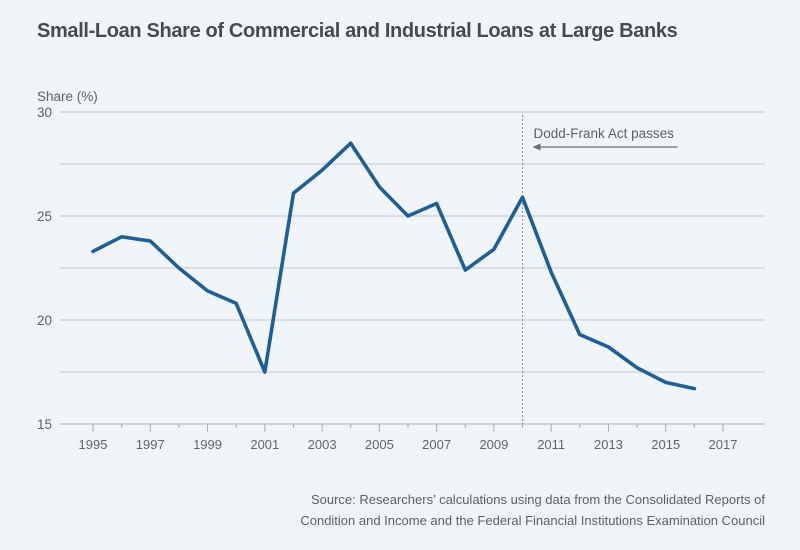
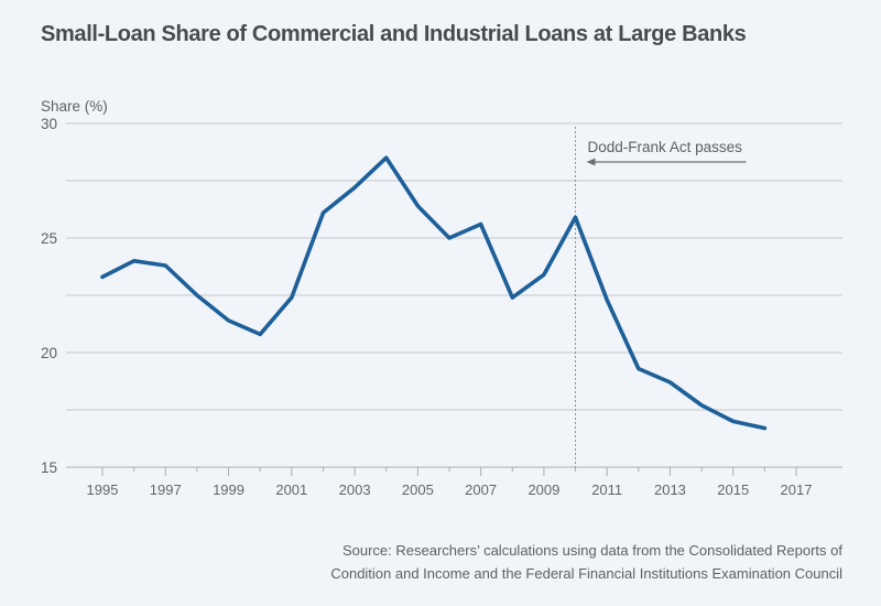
2001: 17.5 -> 22.4
